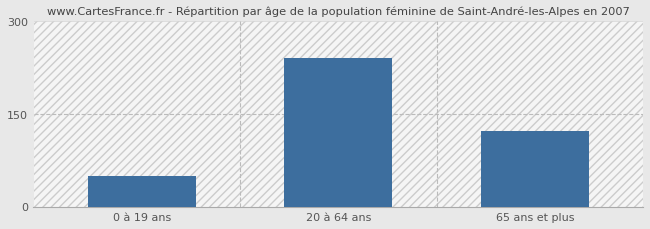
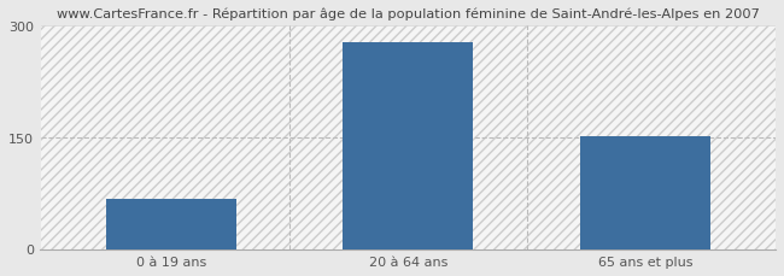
0 à 19 ans: 50 -> 68
20 à 64 ans: 240 -> 278
65 ans et plus: 122 -> 152
